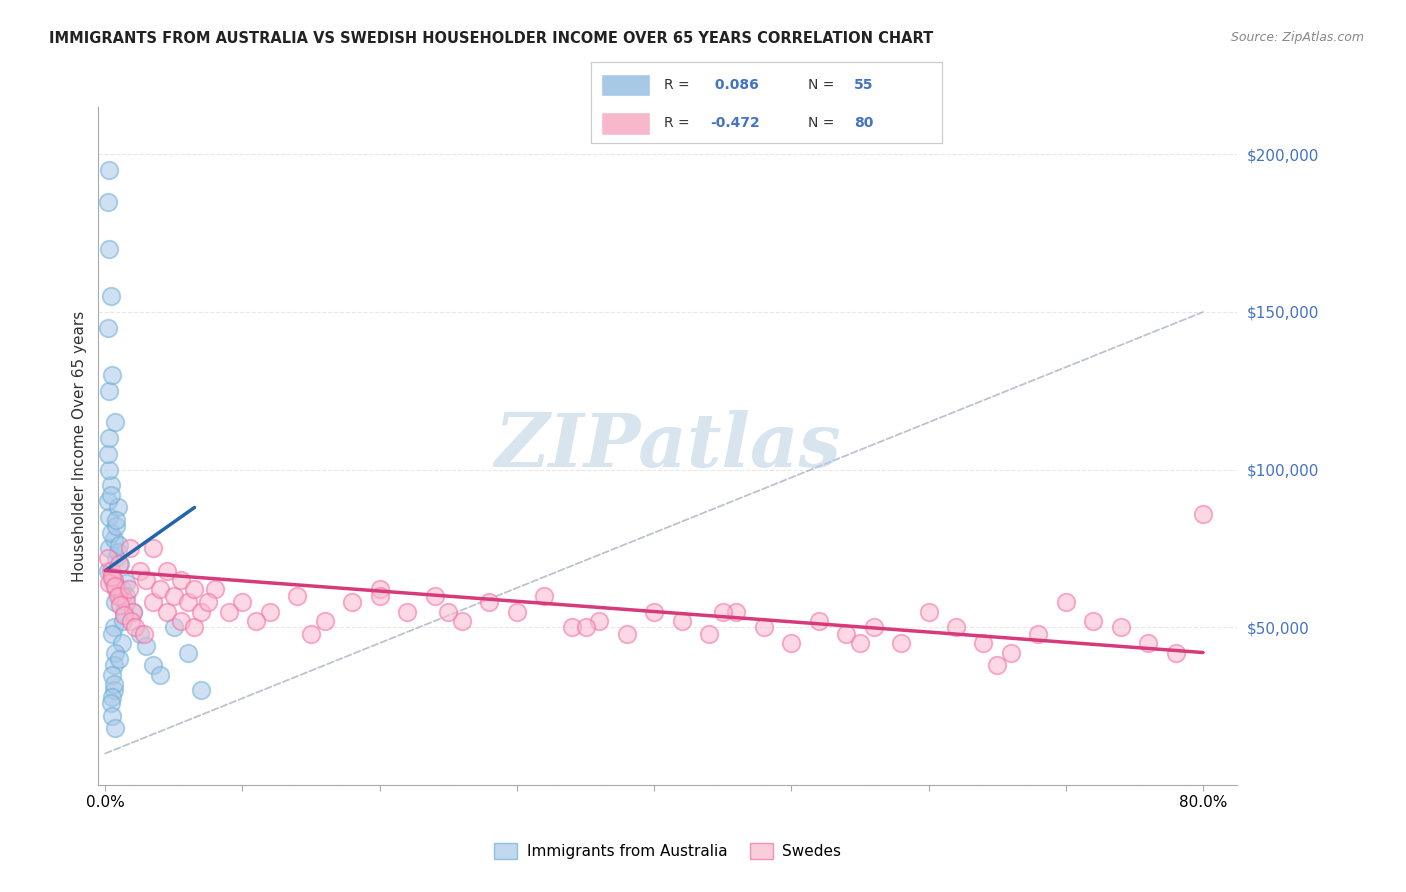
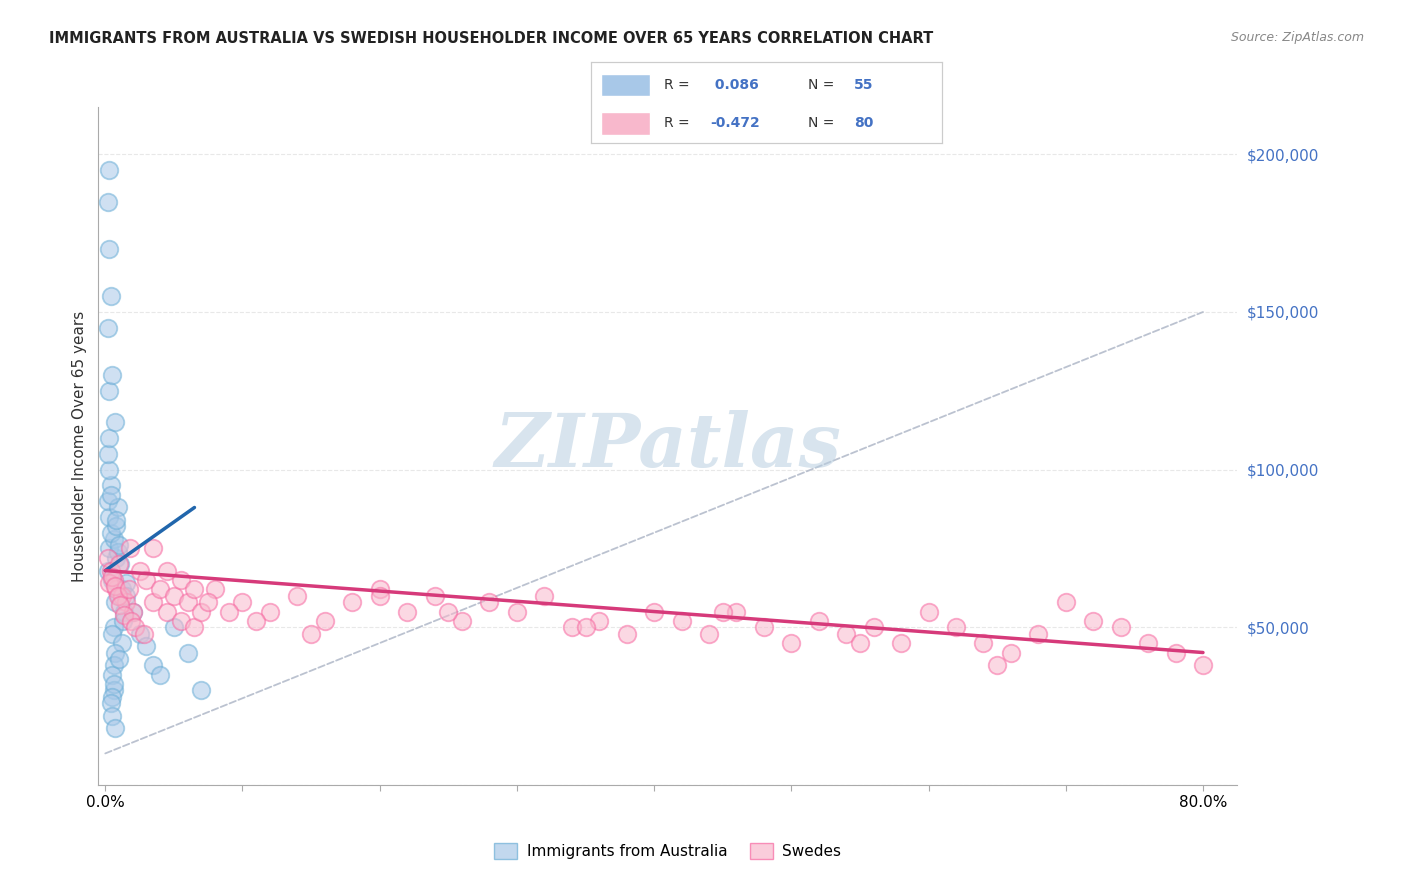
Swedes/80.0%: $86,000 -> $38,000
